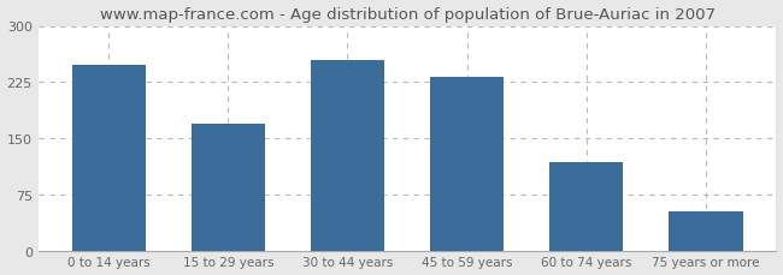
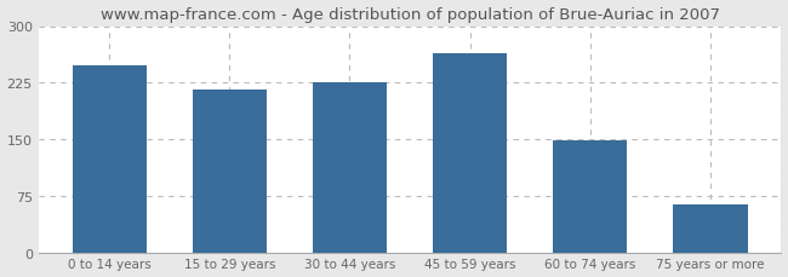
15 to 29 years: 170 -> 216
30 to 44 years: 255 -> 226
45 to 59 years: 232 -> 264
60 to 74 years: 118 -> 148
75 years or more: 52 -> 64
